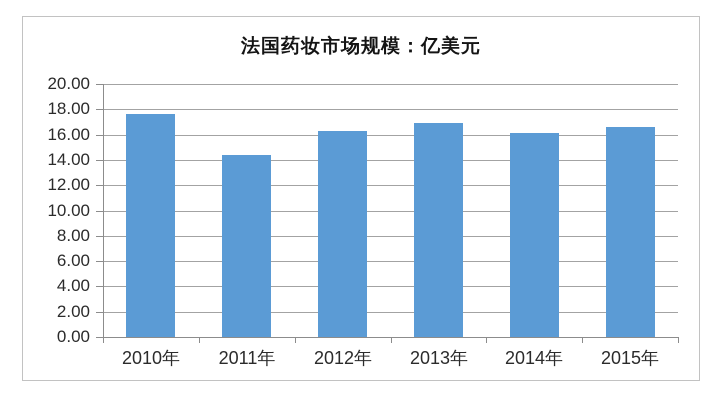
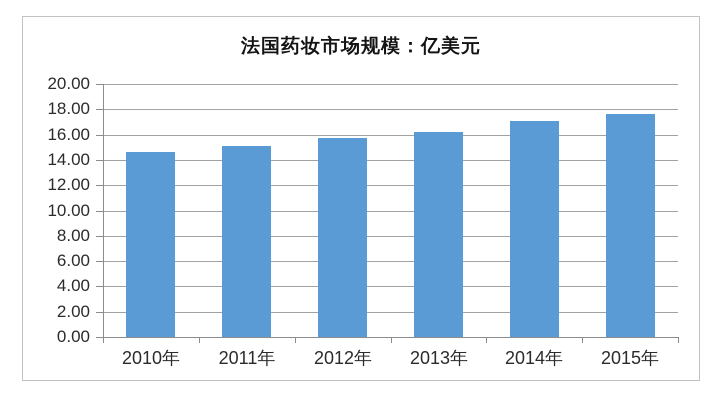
2010年: 17.6 -> 14.6
2011年: 14.4 -> 15.1
2012年: 16.3 -> 15.7
2013年: 16.9 -> 16.2
2014年: 16.1 -> 17.1
2015年: 16.6 -> 17.6
